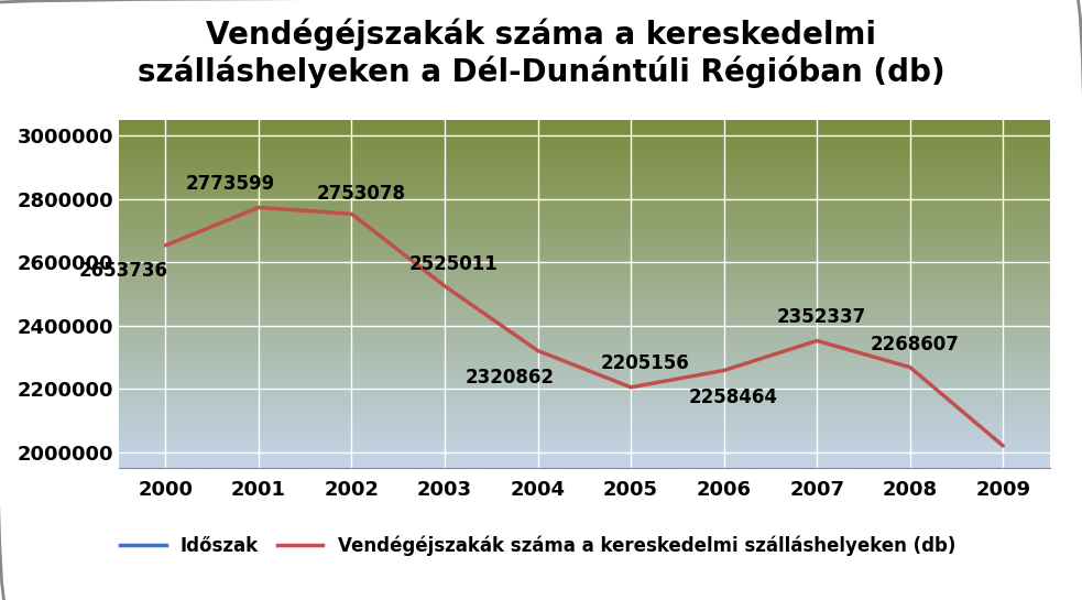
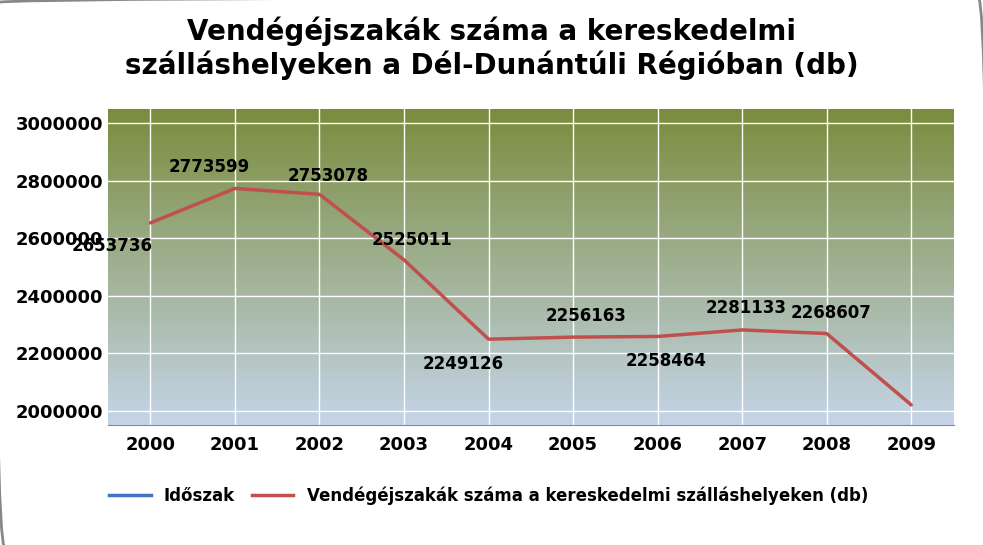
2004: 2320862 -> 2249126
2005: 2205156 -> 2256163
2007: 2352337 -> 2281133
